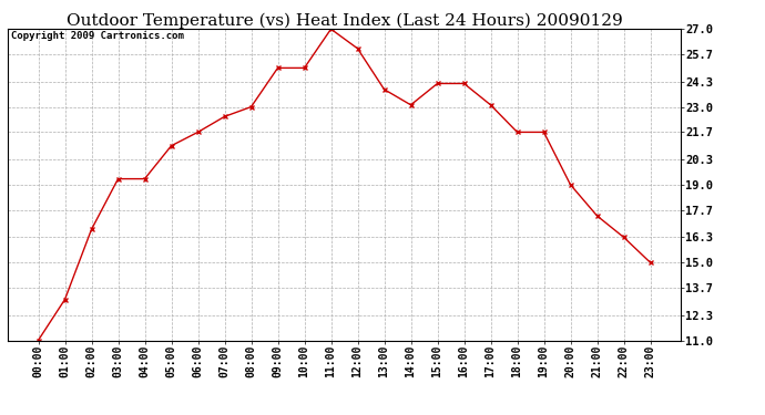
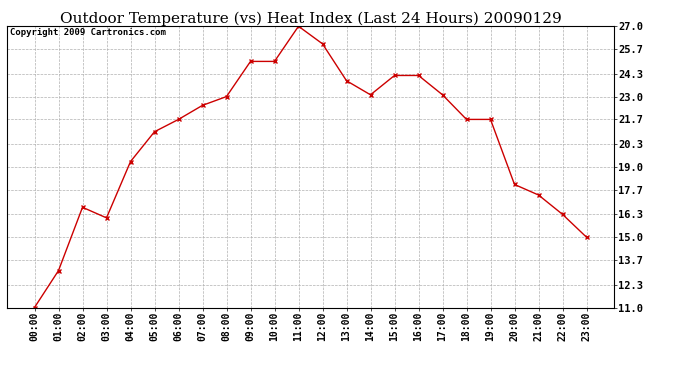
03:00: 19.3 -> 16.1
20:00: 19.0 -> 18.0
